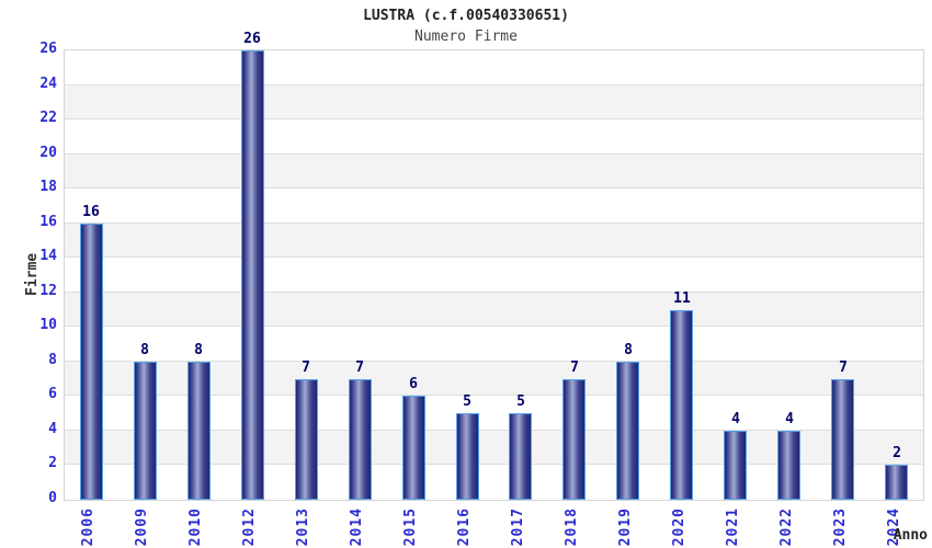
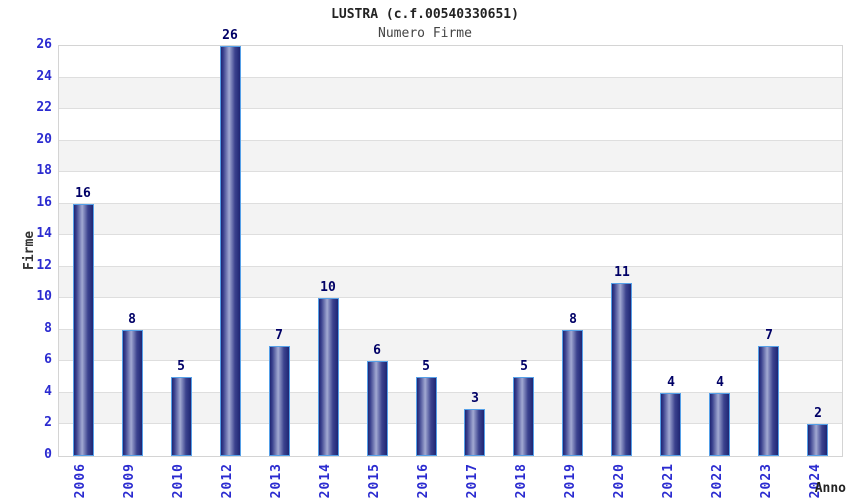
2010: 8 -> 5
2014: 7 -> 10
2017: 5 -> 3
2018: 7 -> 5
